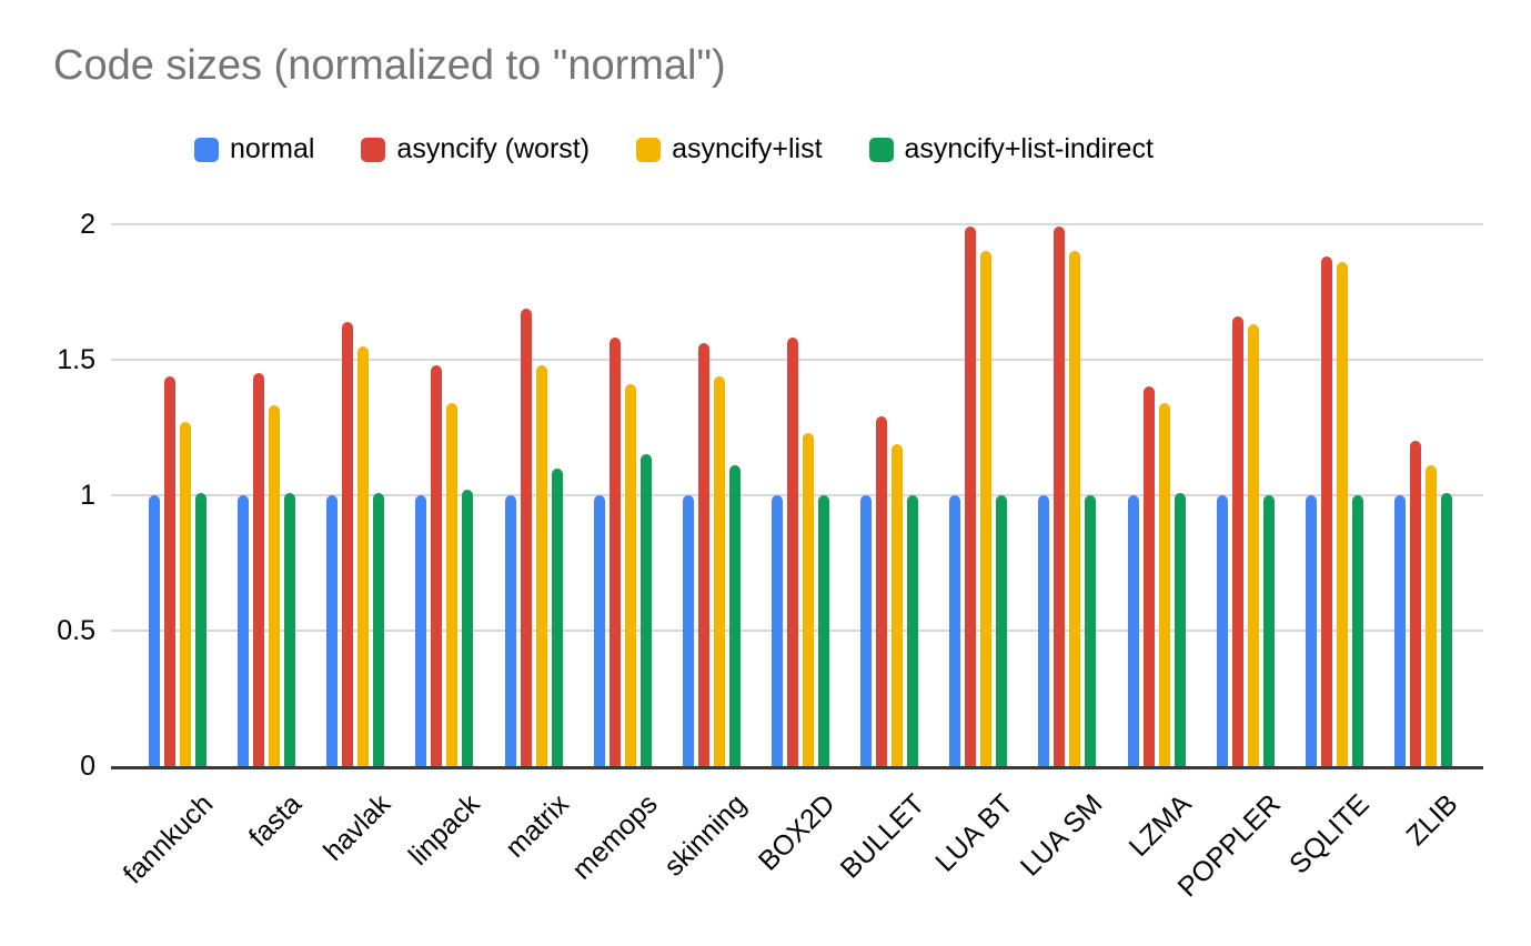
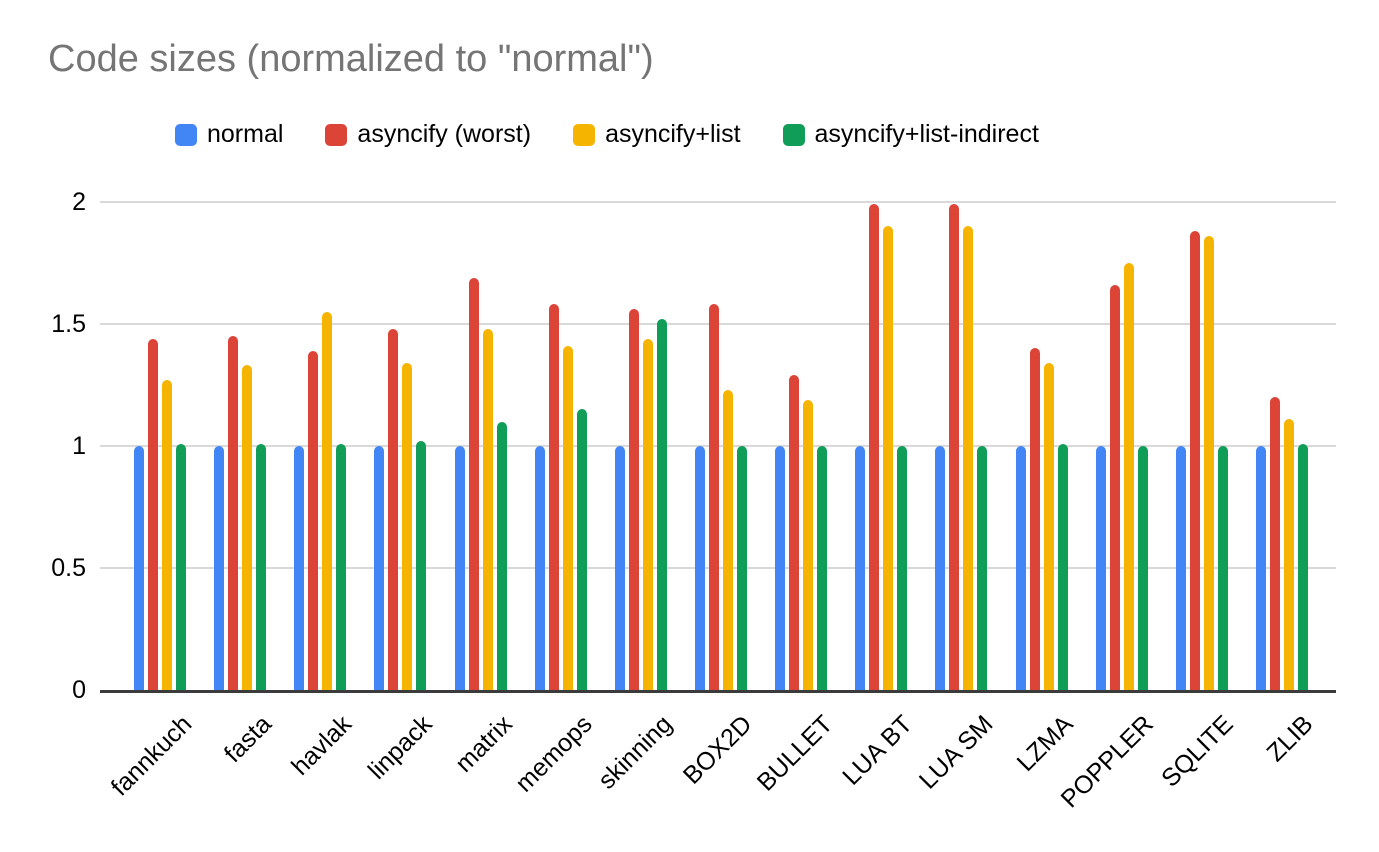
asyncify (worst)/havlak: 1.64 -> 1.39
asyncify+list-indirect/skinning: 1.11 -> 1.52
asyncify+list/POPPLER: 1.63 -> 1.75
